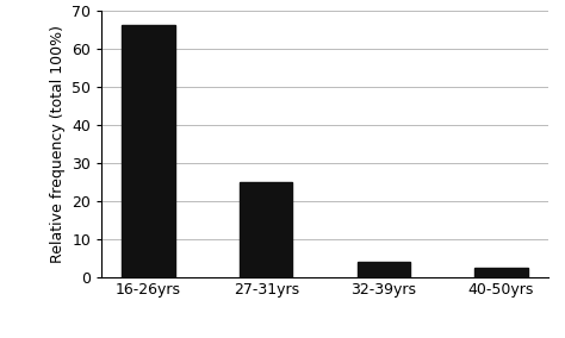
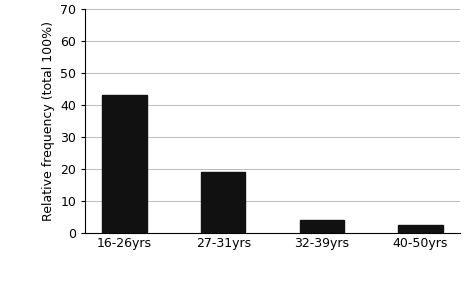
16-26yrs: 66.0 -> 43.0
27-31yrs: 25.0 -> 19.0
